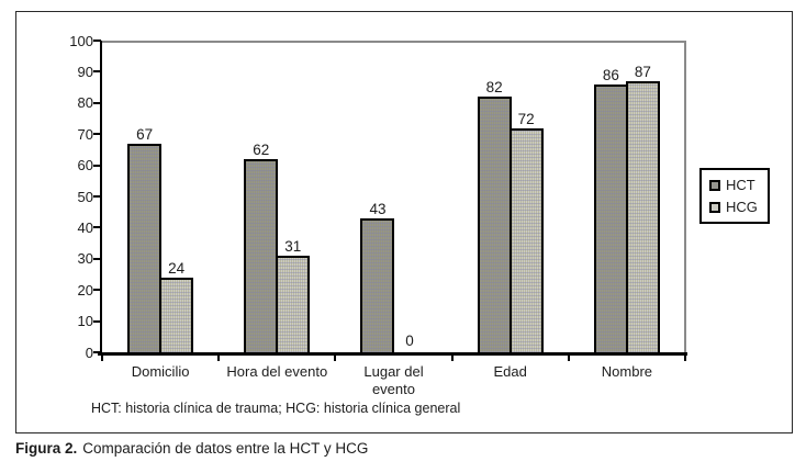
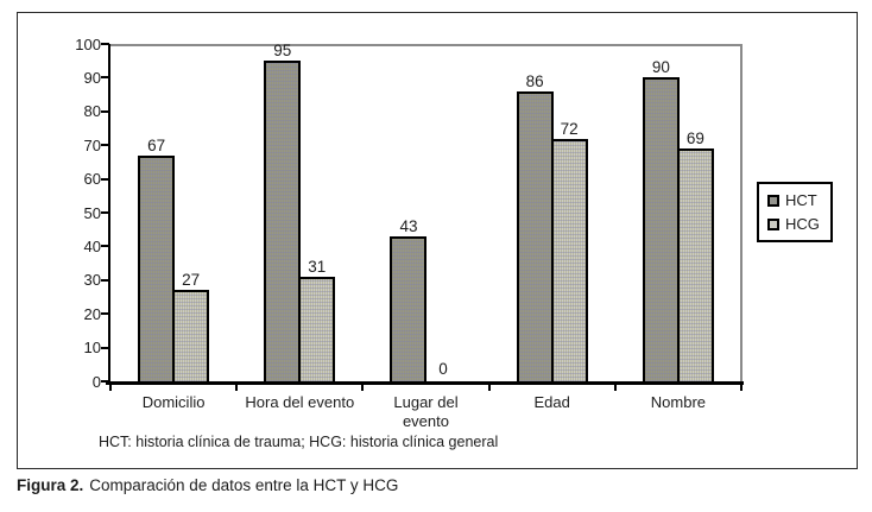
HCG/Domicilio: 24 -> 27
HCT/Hora del evento: 62 -> 95
HCT/Edad: 82 -> 86
HCT/Nombre: 86 -> 90
HCG/Nombre: 87 -> 69
